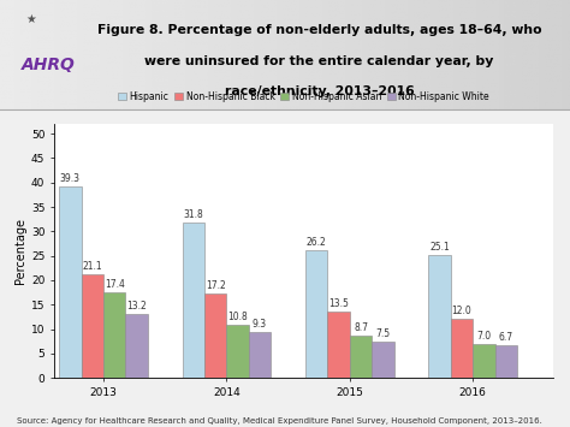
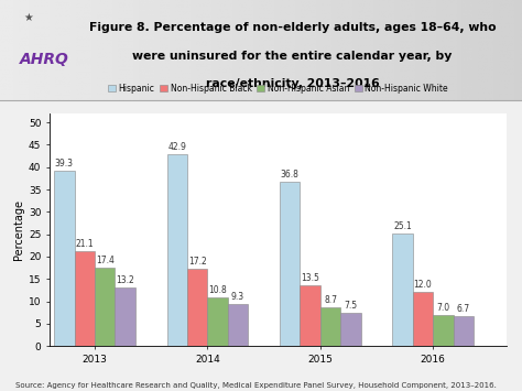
Hispanic/2014: 31.8 -> 42.9
Hispanic/2015: 26.2 -> 36.8
